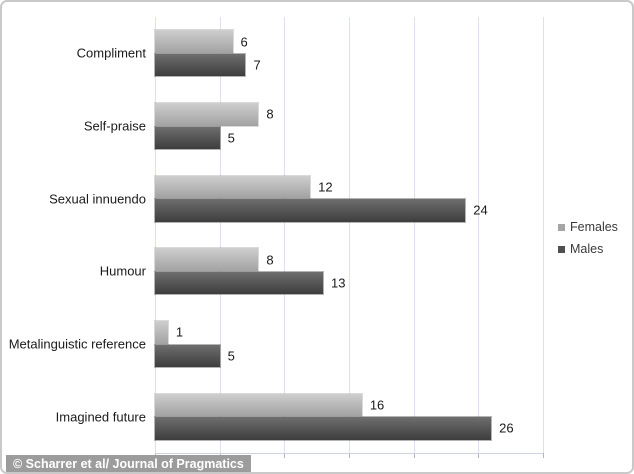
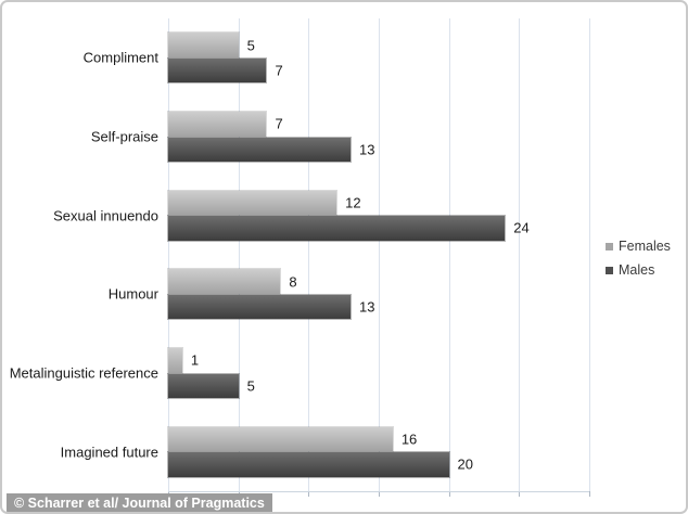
Females/Compliment: 6 -> 5
Females/Self-praise: 8 -> 7
Males/Self-praise: 5 -> 13
Males/Imagined future: 26 -> 20
